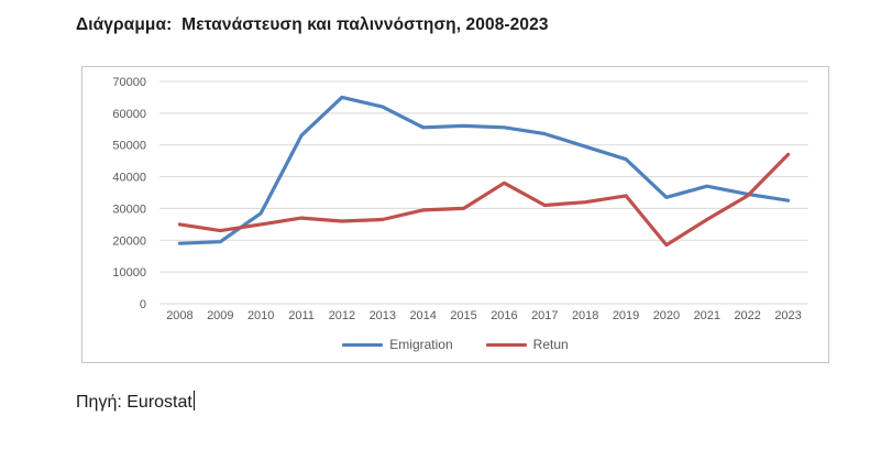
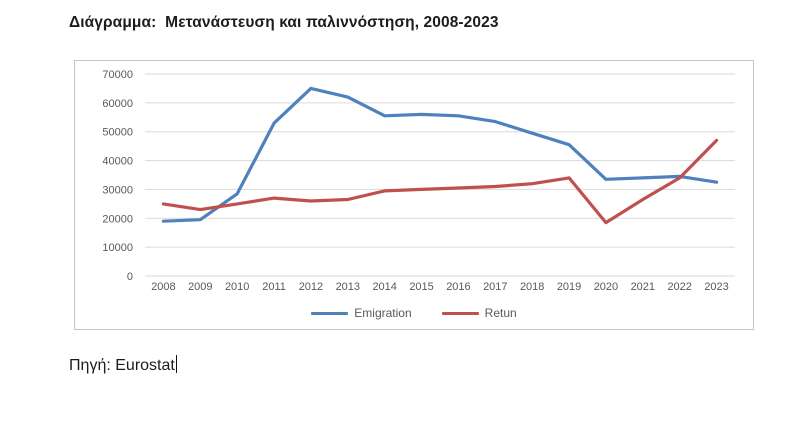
Retun/2016: 38000 -> 30000
Emigration/2021: 37000 -> 34000
